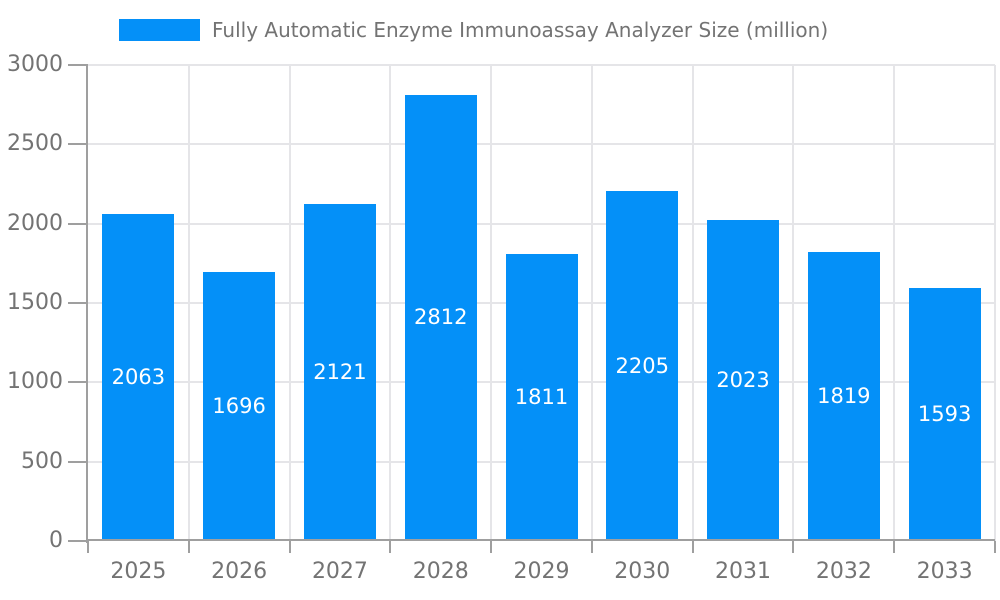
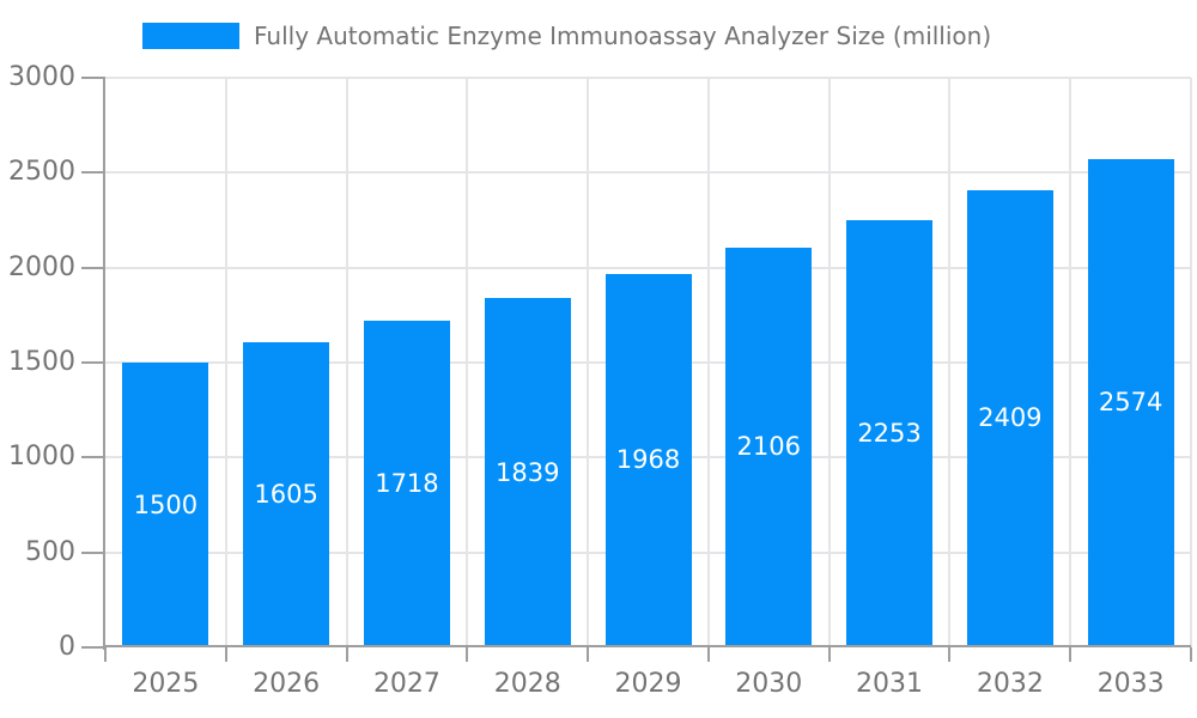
2025: 2063 -> 1500
2026: 1696 -> 1605
2027: 2121 -> 1718
2028: 2812 -> 1839
2029: 1811 -> 1968
2030: 2205 -> 2106
2031: 2023 -> 2253
2032: 1819 -> 2409
2033: 1593 -> 2574
